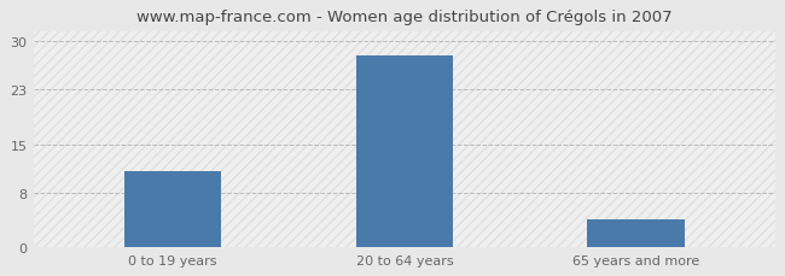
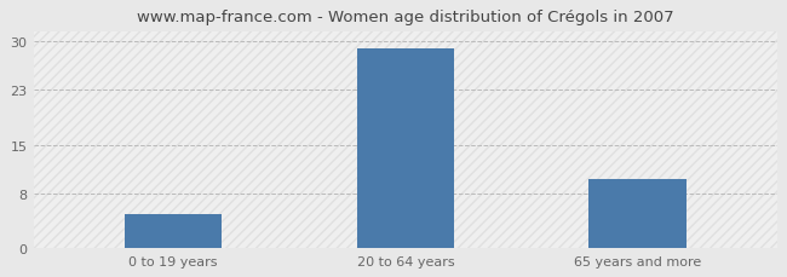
0 to 19 years: 11 -> 5
20 to 64 years: 28 -> 29
65 years and more: 4 -> 10
